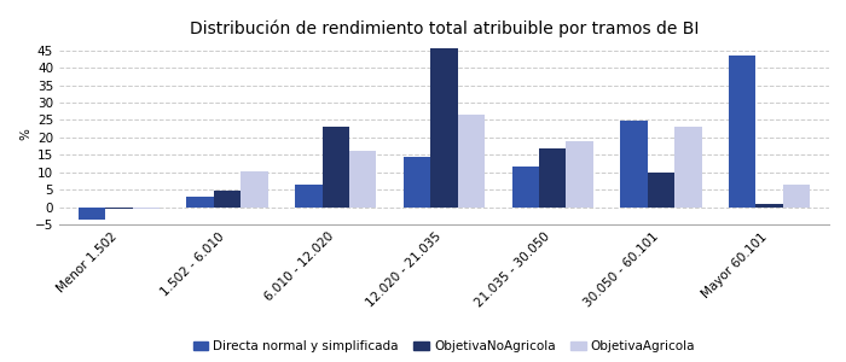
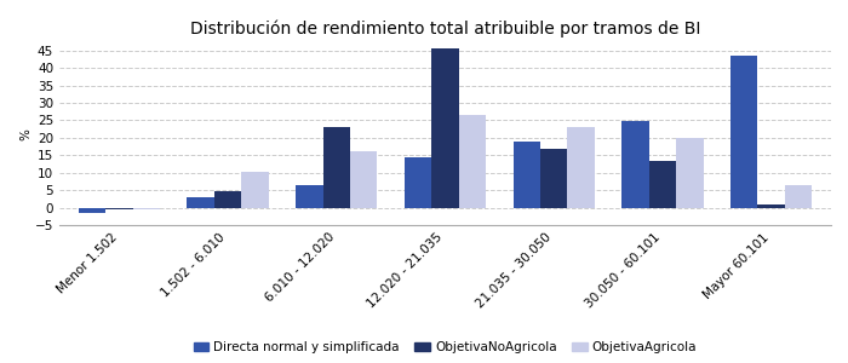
Directa normal y simplificada/Menor 1.502: -3.5 -> -1.5
Directa normal y simplificada/21.035 - 30.050: 11.5 -> 19.0
ObjetivaAgricola/21.035 - 30.050: 19.0 -> 23.0
ObjetivaNoAgricola/30.050 - 60.101: 10.0 -> 13.5
ObjetivaAgricola/30.050 - 60.101: 23.0 -> 20.0
